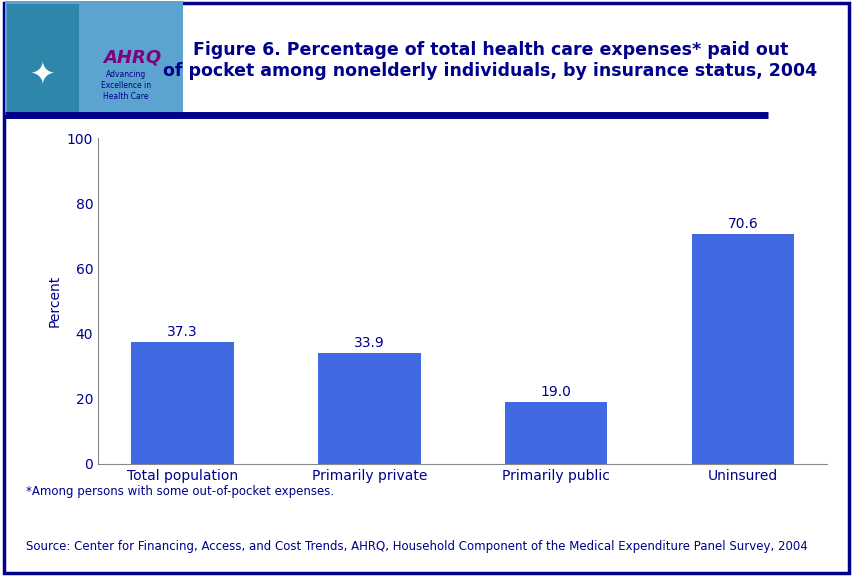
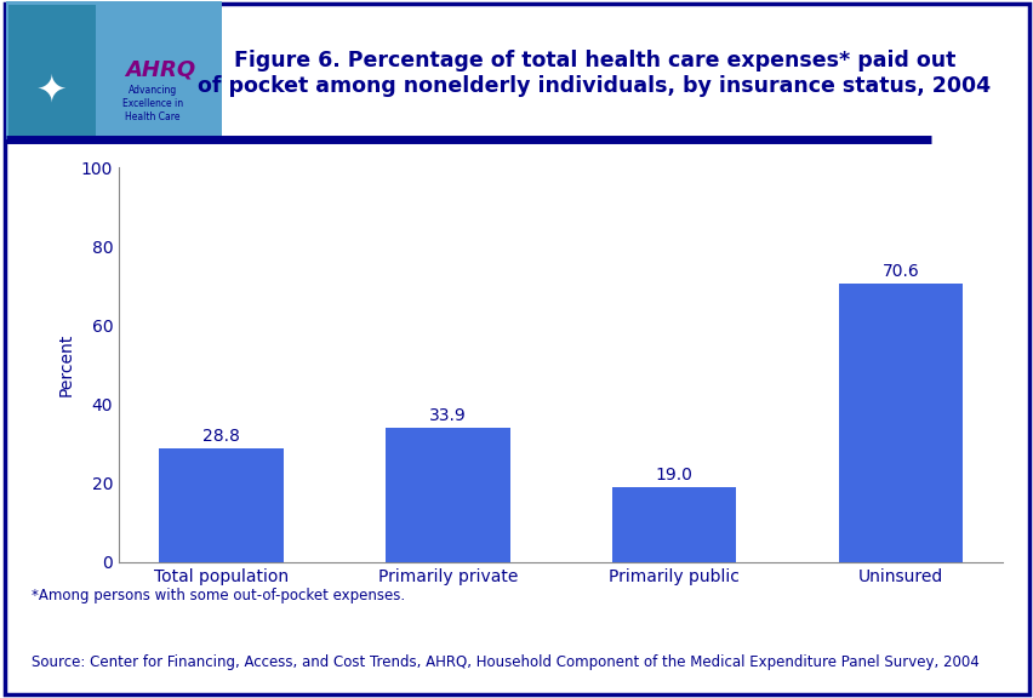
Total population: 37.3 -> 28.8
